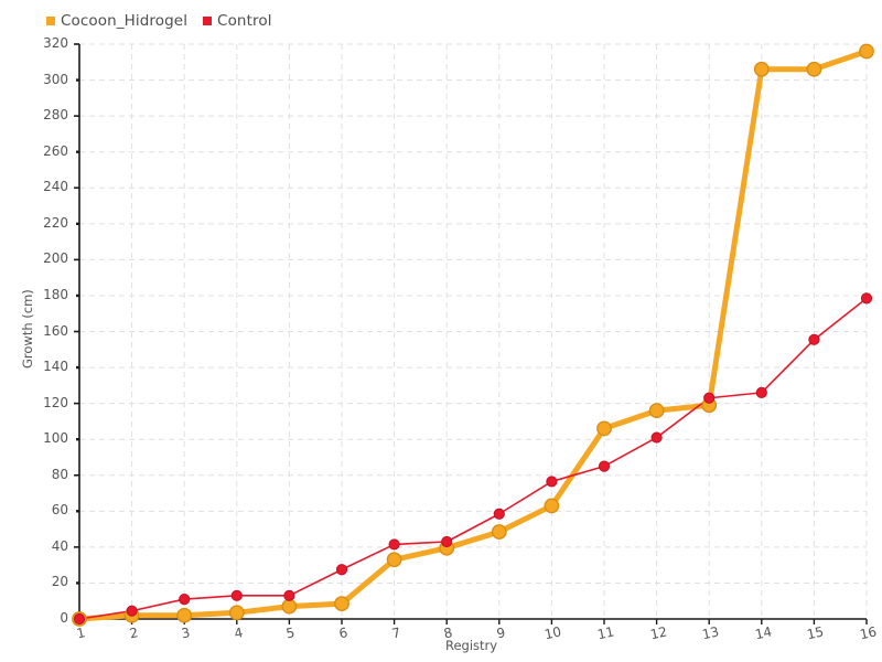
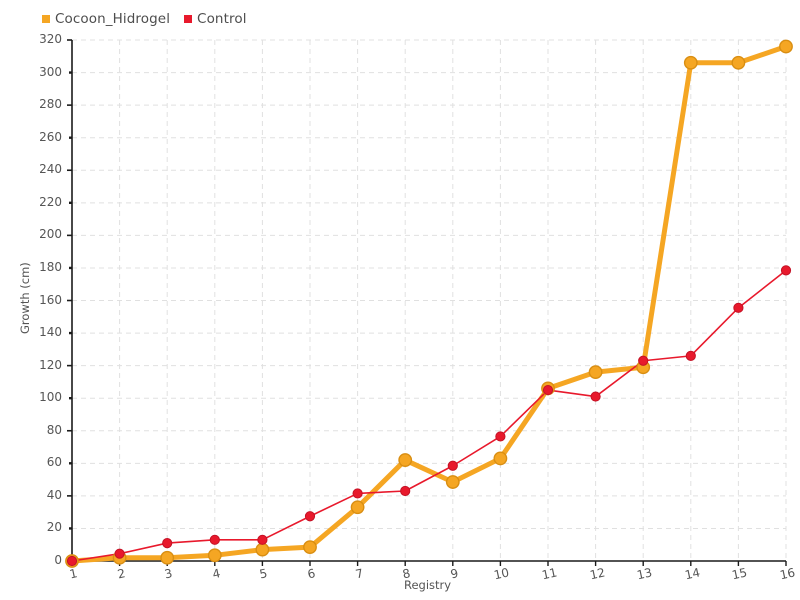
Cocoon_Hidrogel/8: 40 -> 62
Control/11: 85 -> 105
